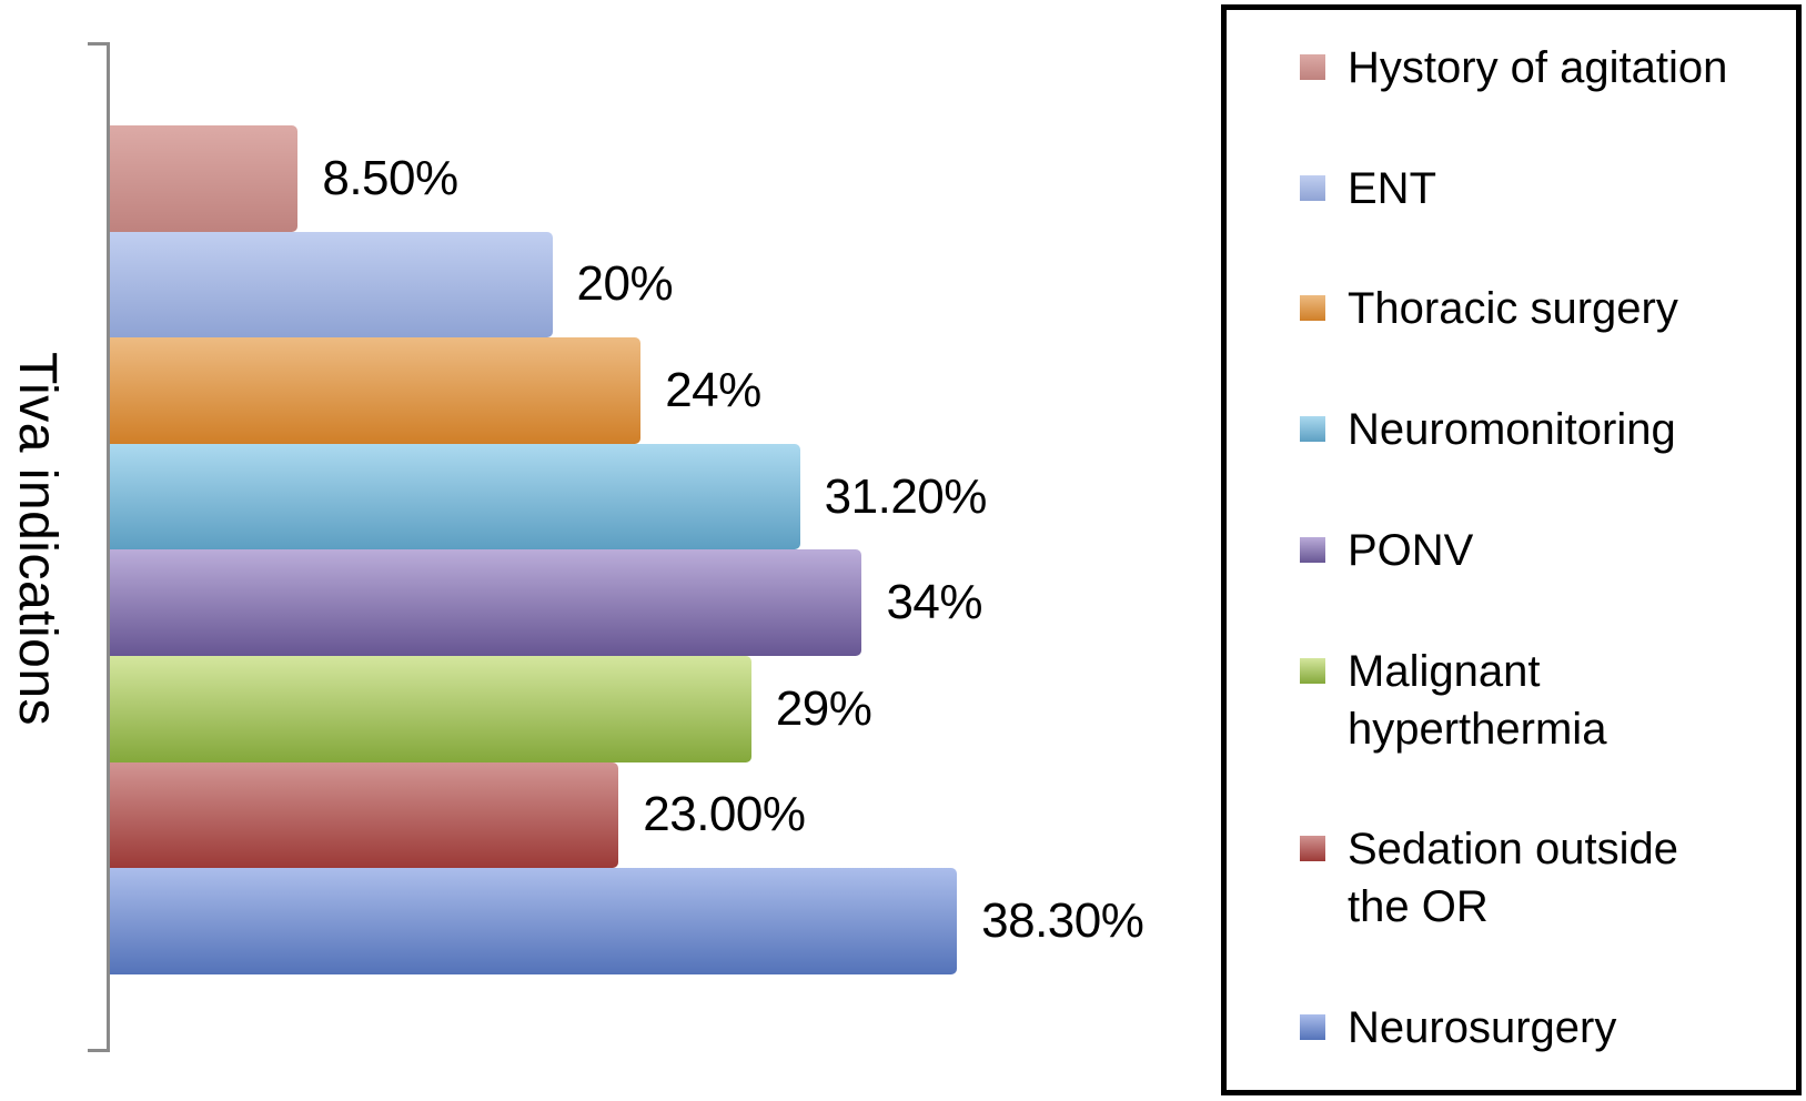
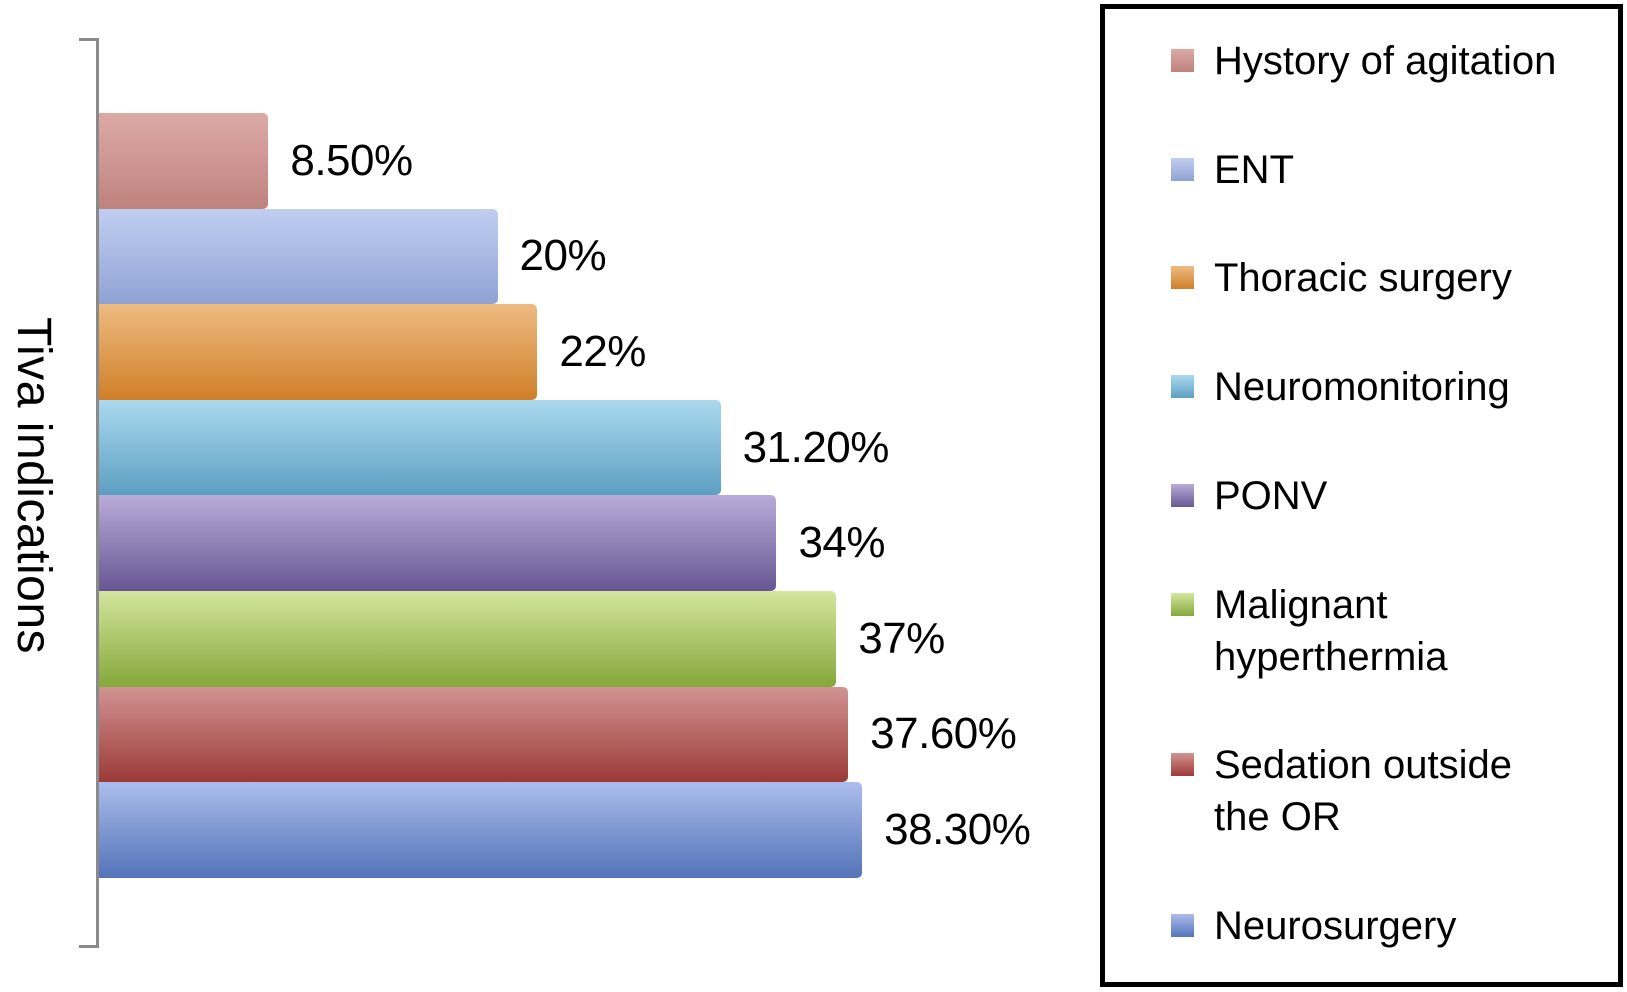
Thoracic surgery: 24% -> 22%
Malignant hyperthermia: 29% -> 37%
Sedation outside the OR: 23.00% -> 37.60%
